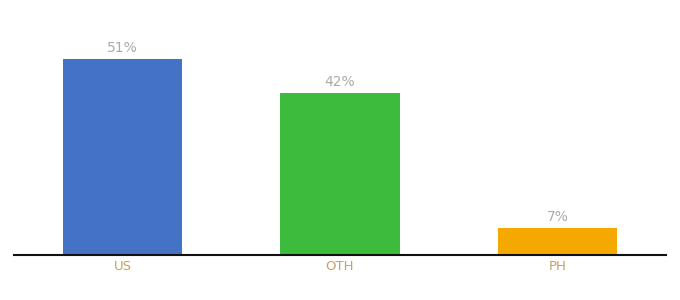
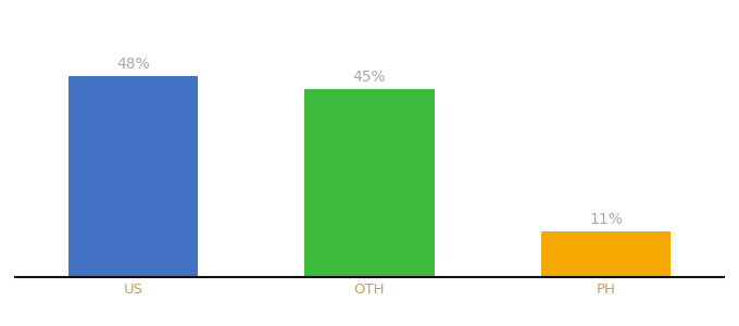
US: 51% -> 48%
OTH: 42% -> 45%
PH: 7% -> 11%
